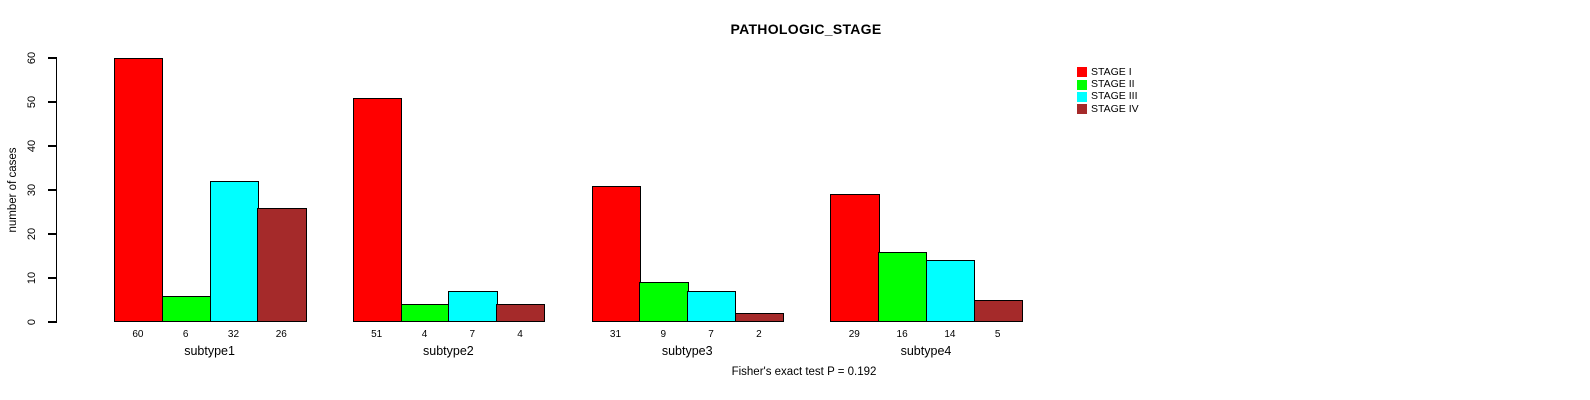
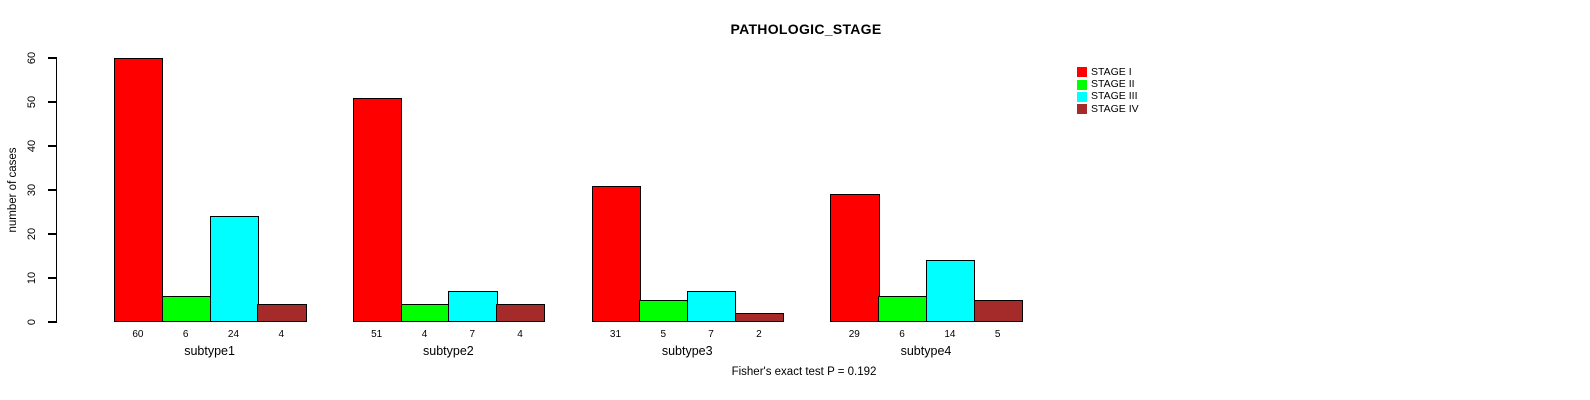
STAGE III/subtype1: 32 -> 24
STAGE IV/subtype1: 26 -> 4
STAGE II/subtype3: 9 -> 5
STAGE II/subtype4: 16 -> 6
